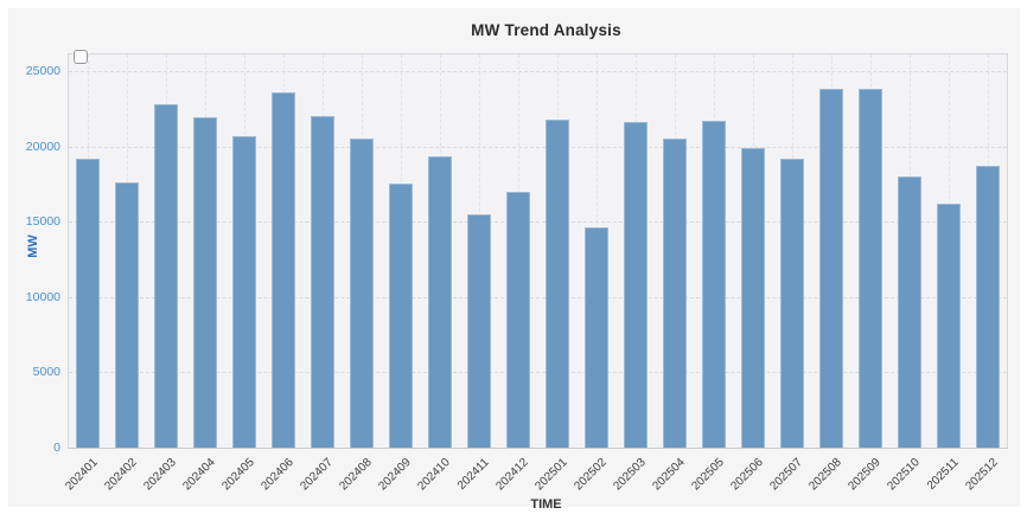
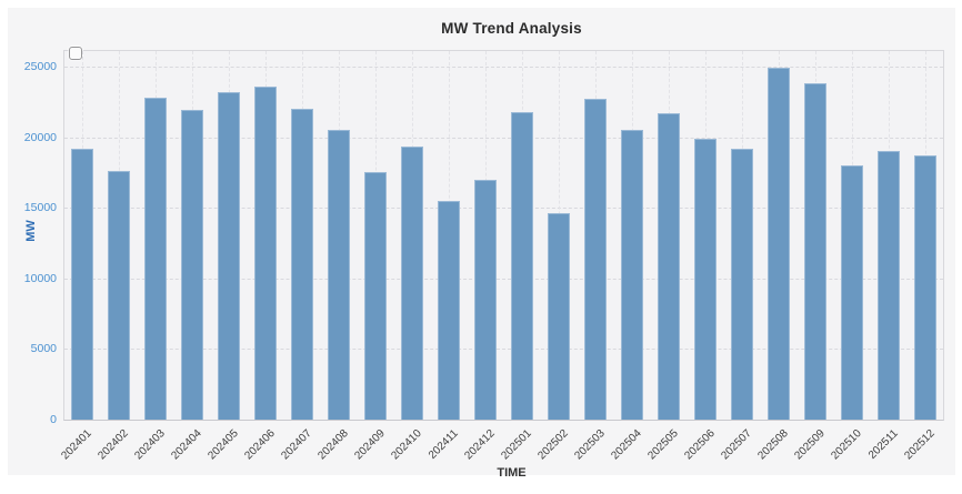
202405: 20700 -> 23200
202503: 21600 -> 22700
202508: 23800 -> 24900
202511: 16200 -> 19000
